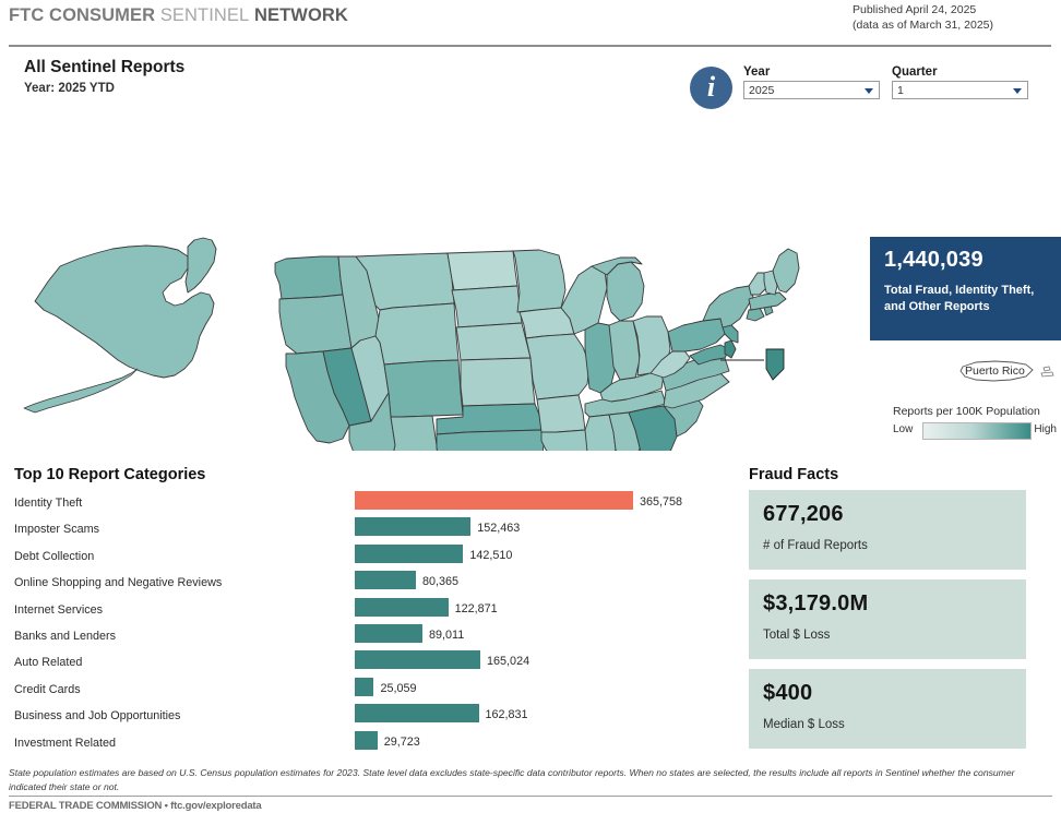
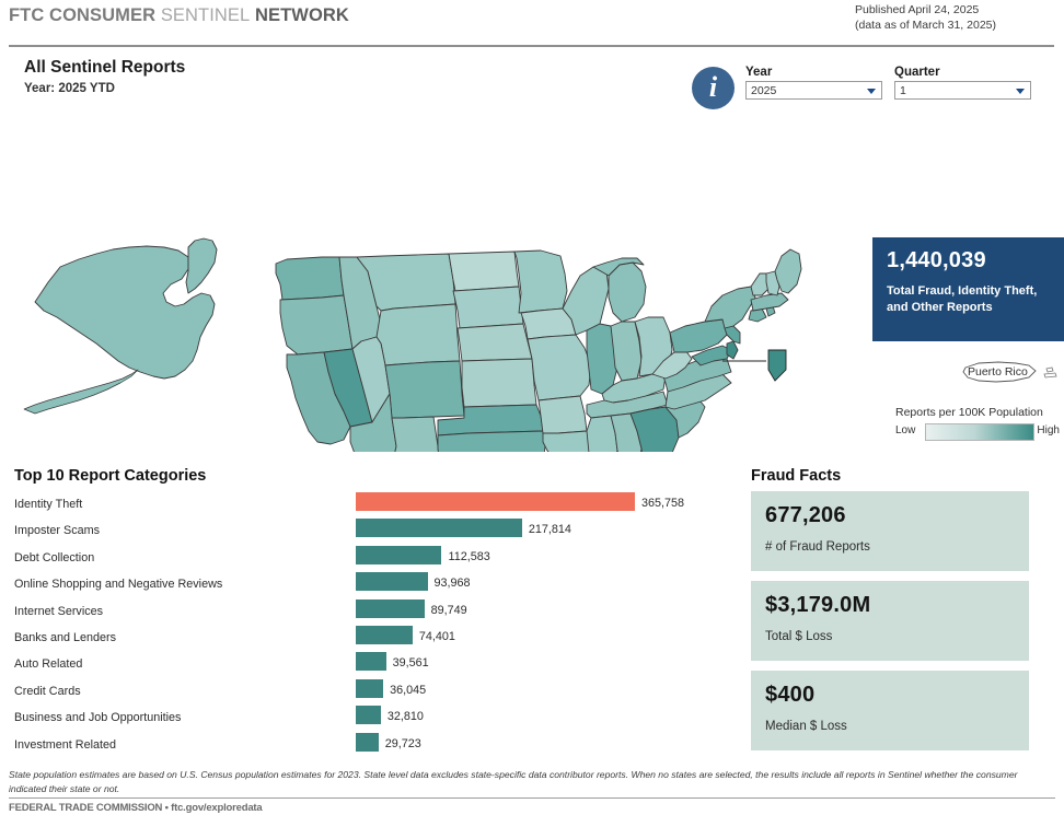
Imposter Scams: 152,463 -> 217,814
Debt Collection: 142,510 -> 112,583
Online Shopping and Negative Reviews: 80,365 -> 93,968
Internet Services: 122,871 -> 89,749
Banks and Lenders: 89,011 -> 74,401
Auto Related: 165,024 -> 39,561
Credit Cards: 25,059 -> 36,045
Business and Job Opportunities: 162,831 -> 32,810
